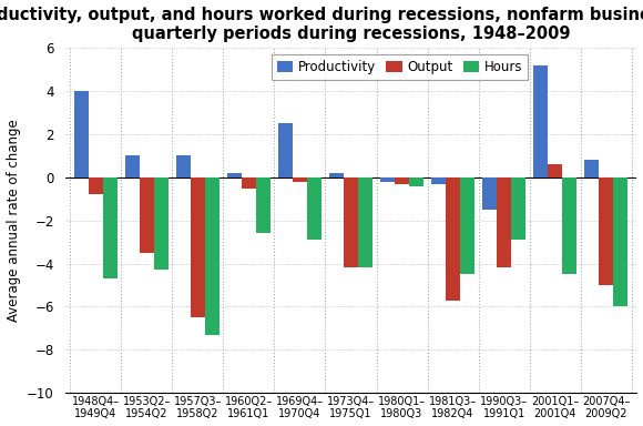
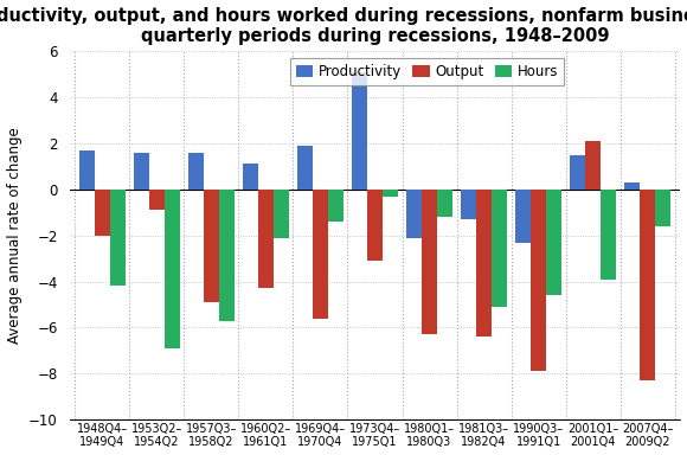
Productivity/1948Q4– 1949Q4: 4.0 -> 1.7
Output/1948Q4– 1949Q4: -0.8 -> -2.0
Hours/1948Q4– 1949Q4: -4.7 -> -4.2
Productivity/1953Q2– 1954Q2: 1.0 -> 1.6
Output/1953Q2– 1954Q2: -3.5 -> -0.9
Hours/1953Q2– 1954Q2: -4.3 -> -6.9
Productivity/1957Q3– 1958Q2: 1.0 -> 1.6
Output/1957Q3– 1958Q2: -6.5 -> -4.9
Hours/1957Q3– 1958Q2: -7.3 -> -5.7
Productivity/1960Q2– 1961Q1: 0.2 -> 1.1
Output/1960Q2– 1961Q1: -0.5 -> -4.3
Hours/1960Q2– 1961Q1: -2.6 -> -2.1
Productivity/1969Q4– 1970Q4: 2.5 -> 1.9
Output/1969Q4– 1970Q4: -0.2 -> -5.6
Hours/1969Q4– 1970Q4: -2.9 -> -1.4
Productivity/1973Q4– 1975Q1: 0.2 -> 5.1
Output/1973Q4– 1975Q1: -4.2 -> -3.1
Hours/1973Q4– 1975Q1: -4.2 -> -0.3
Productivity/1980Q1– 1980Q3: -0.2 -> -2.1
Output/1980Q1– 1980Q3: -0.3 -> -6.3
Hours/1980Q1– 1980Q3: -0.4 -> -1.2
Productivity/1981Q3– 1982Q4: -0.3 -> -1.3
Output/1981Q3– 1982Q4: -5.7 -> -6.4
Hours/1981Q3– 1982Q4: -4.5 -> -5.1
Productivity/1990Q3– 1991Q1: -1.5 -> -2.3
Output/1990Q3– 1991Q1: -4.2 -> -7.9
Hours/1990Q3– 1991Q1: -2.9 -> -4.6
Productivity/2001Q1– 2001Q4: 5.2 -> 1.5
Output/2001Q1– 2001Q4: 0.6 -> 2.1
Hours/2001Q1– 2001Q4: -4.5 -> -3.9
Productivity/2007Q4– 2009Q2: 0.8 -> 0.3
Output/2007Q4– 2009Q2: -5.0 -> -8.3
Hours/2007Q4– 2009Q2: -6.0 -> -1.6
